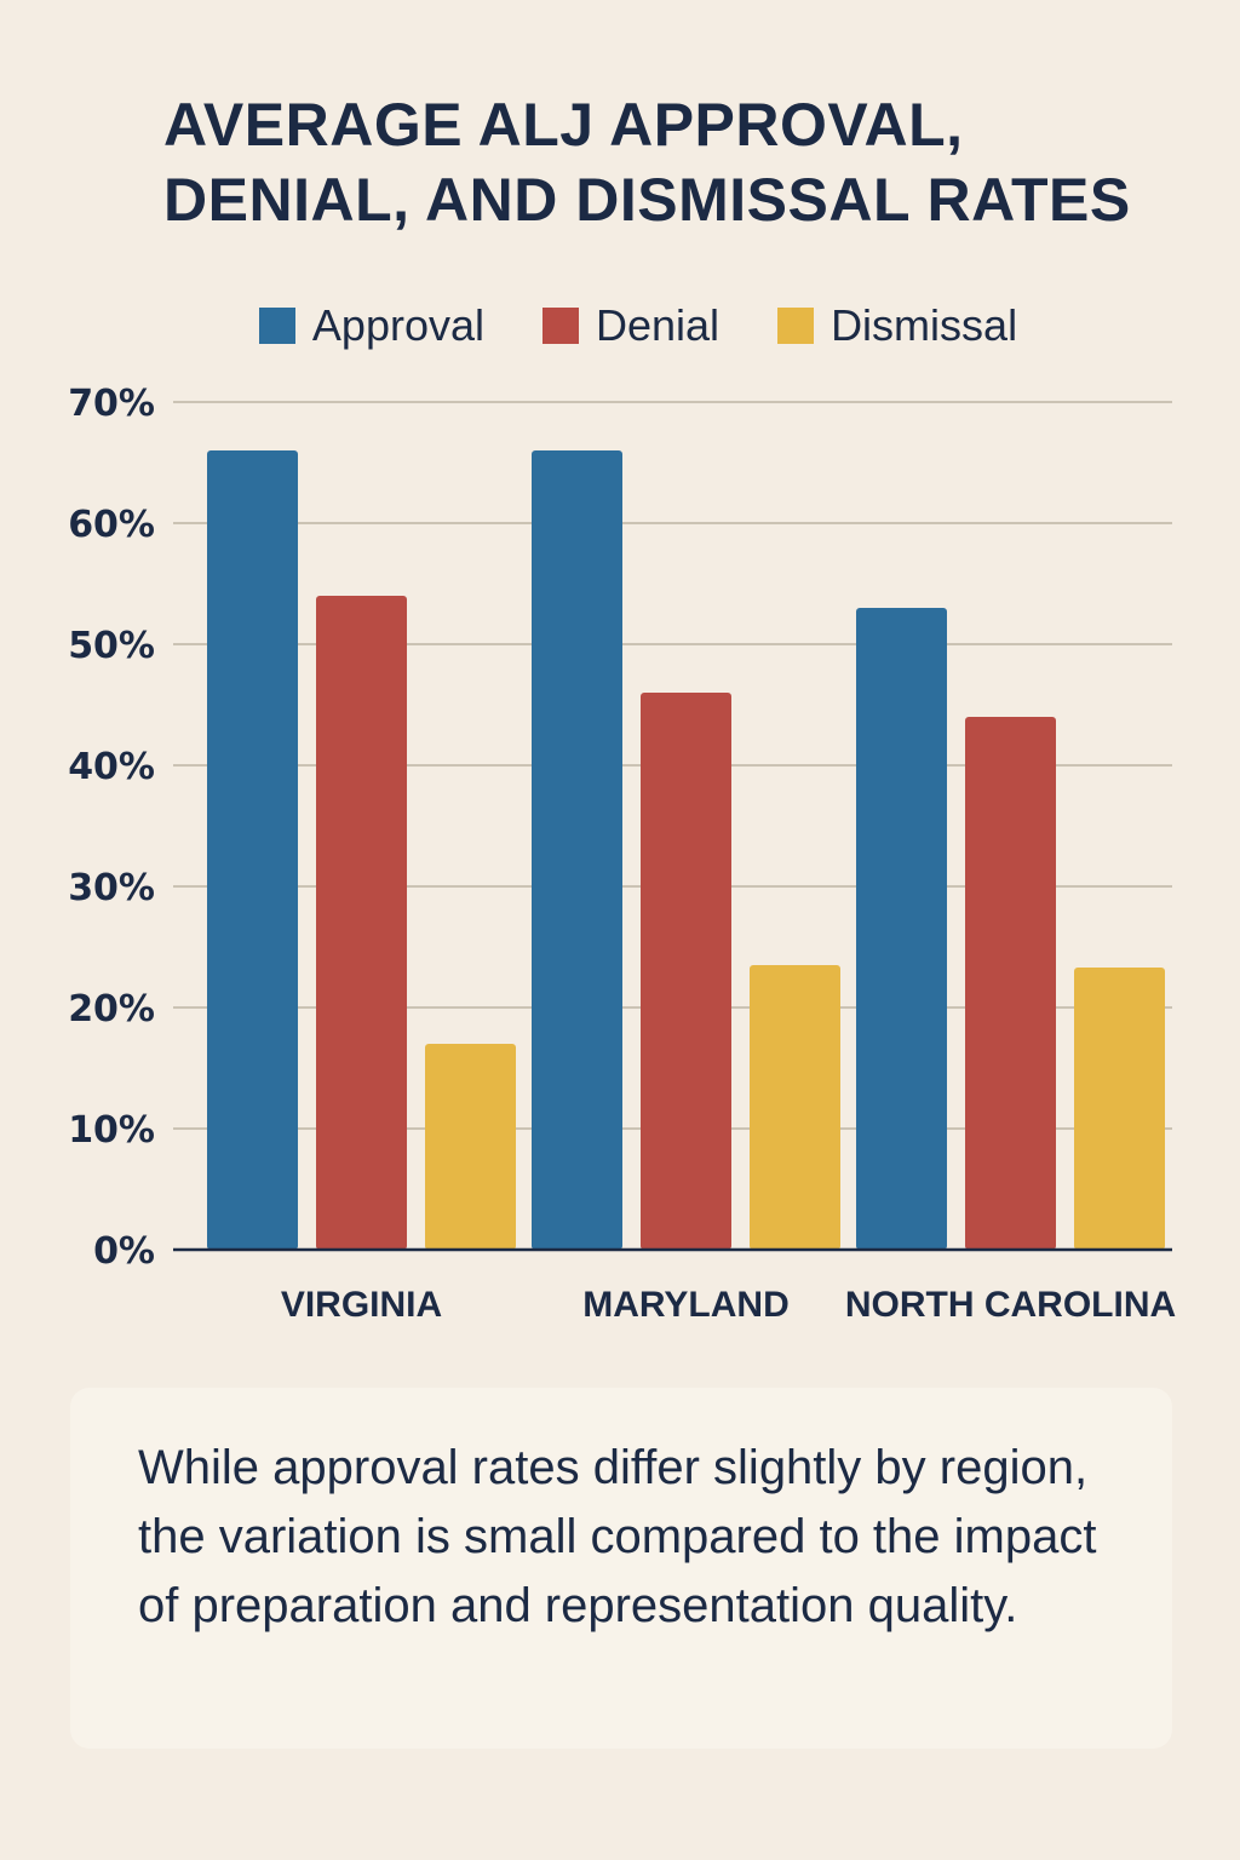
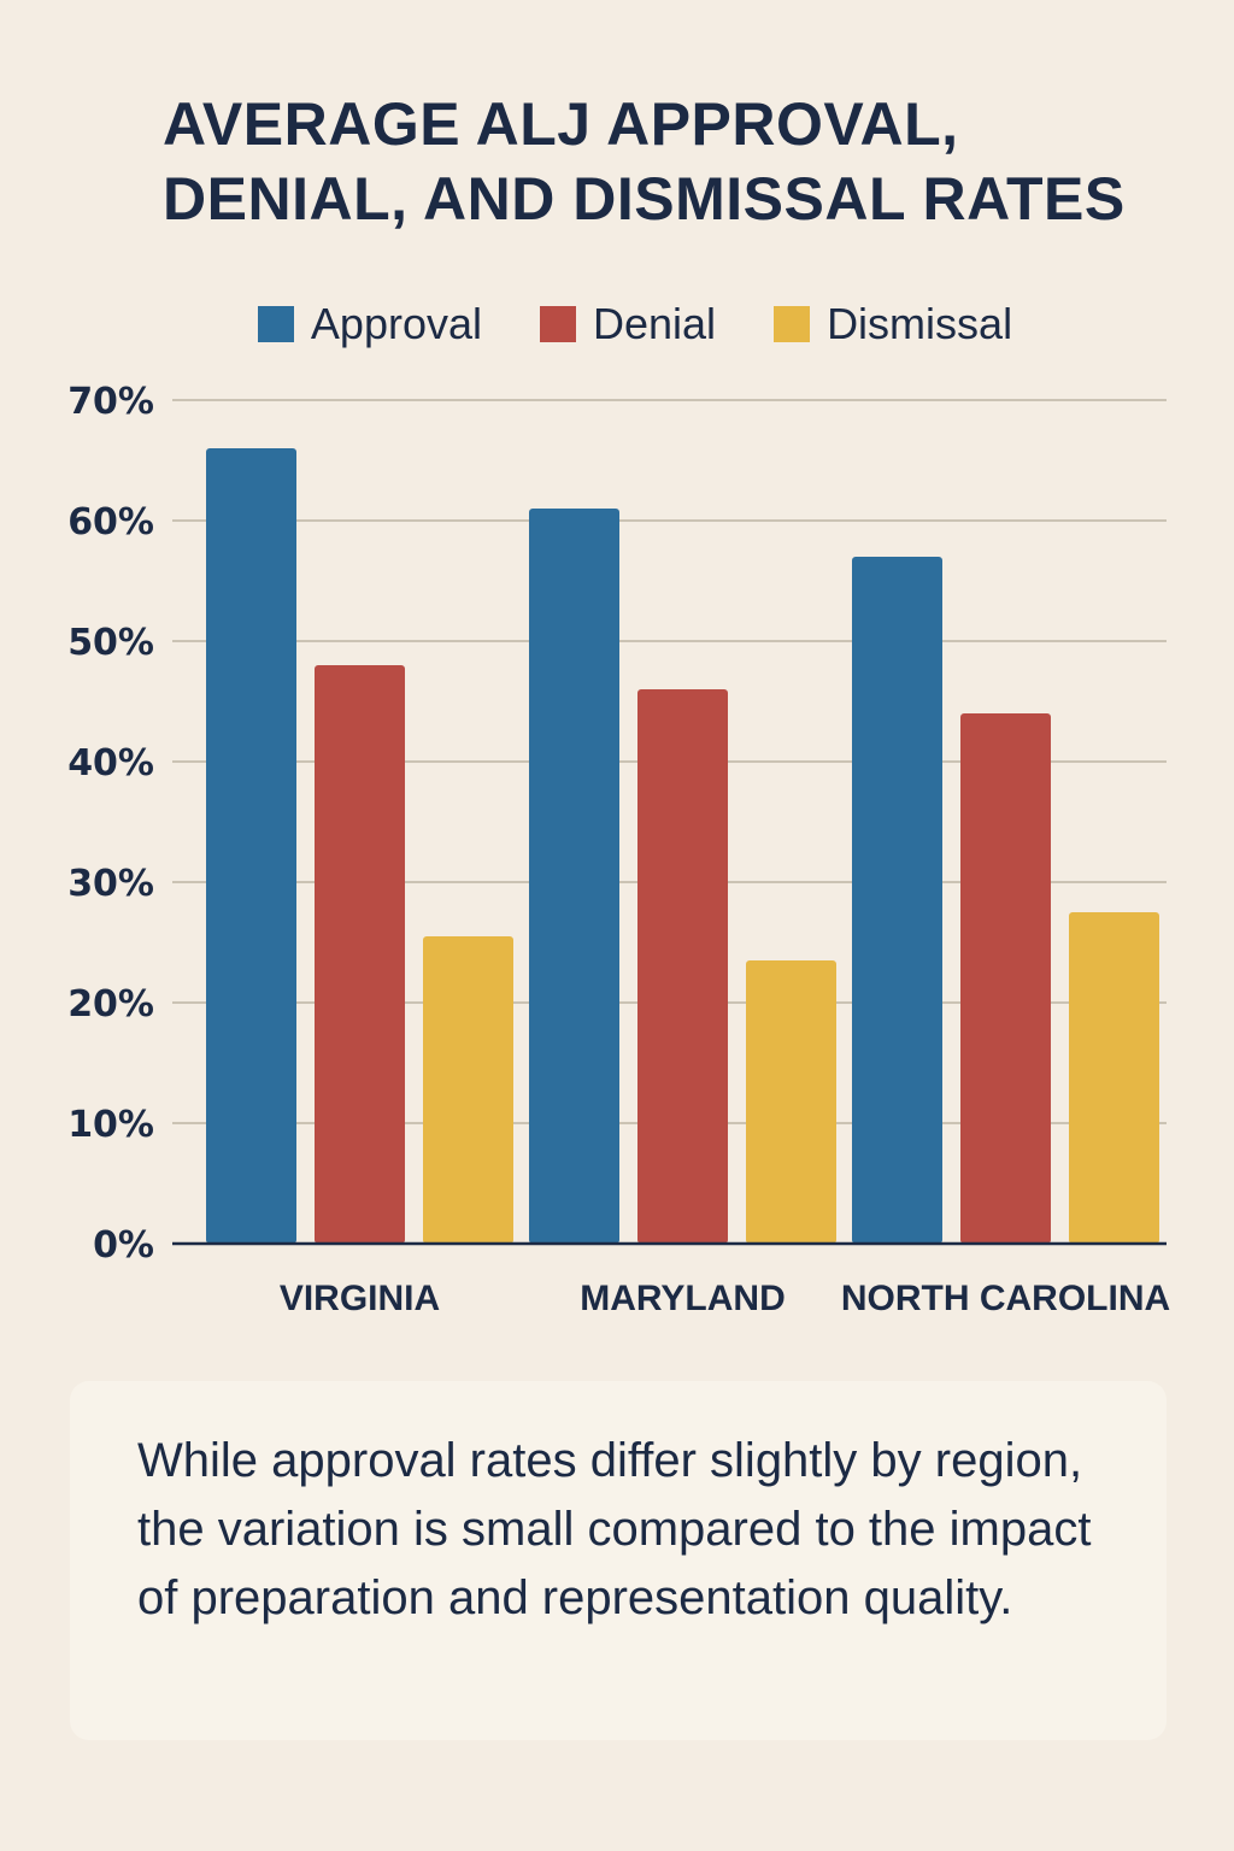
Denial/VIRGINIA: 54% -> 48%
Dismissal/VIRGINIA: 17.0% -> 25.5%
Approval/MARYLAND: 66% -> 61%
Approval/NORTH CAROLINA: 53% -> 57%
Dismissal/NORTH CAROLINA: 23.3% -> 27.5%
